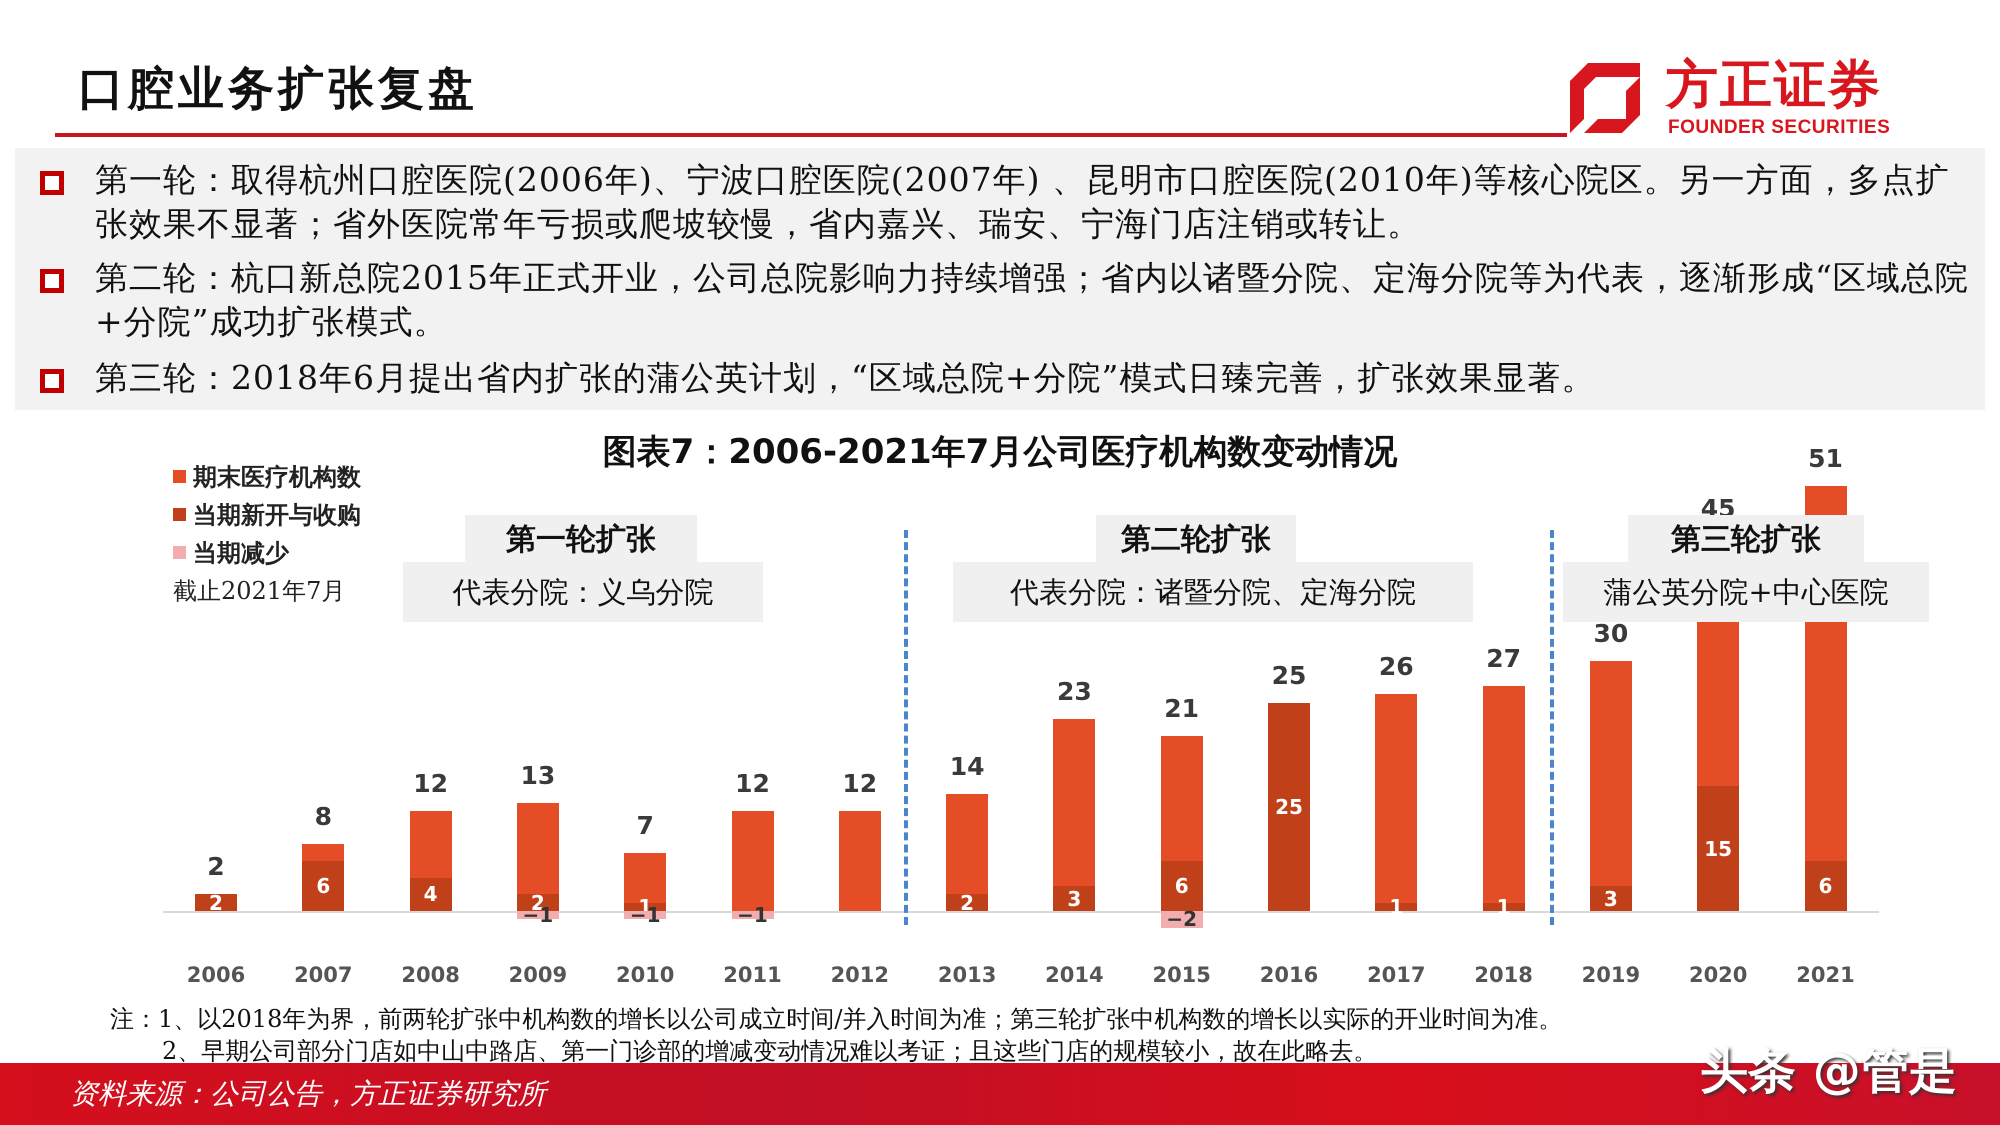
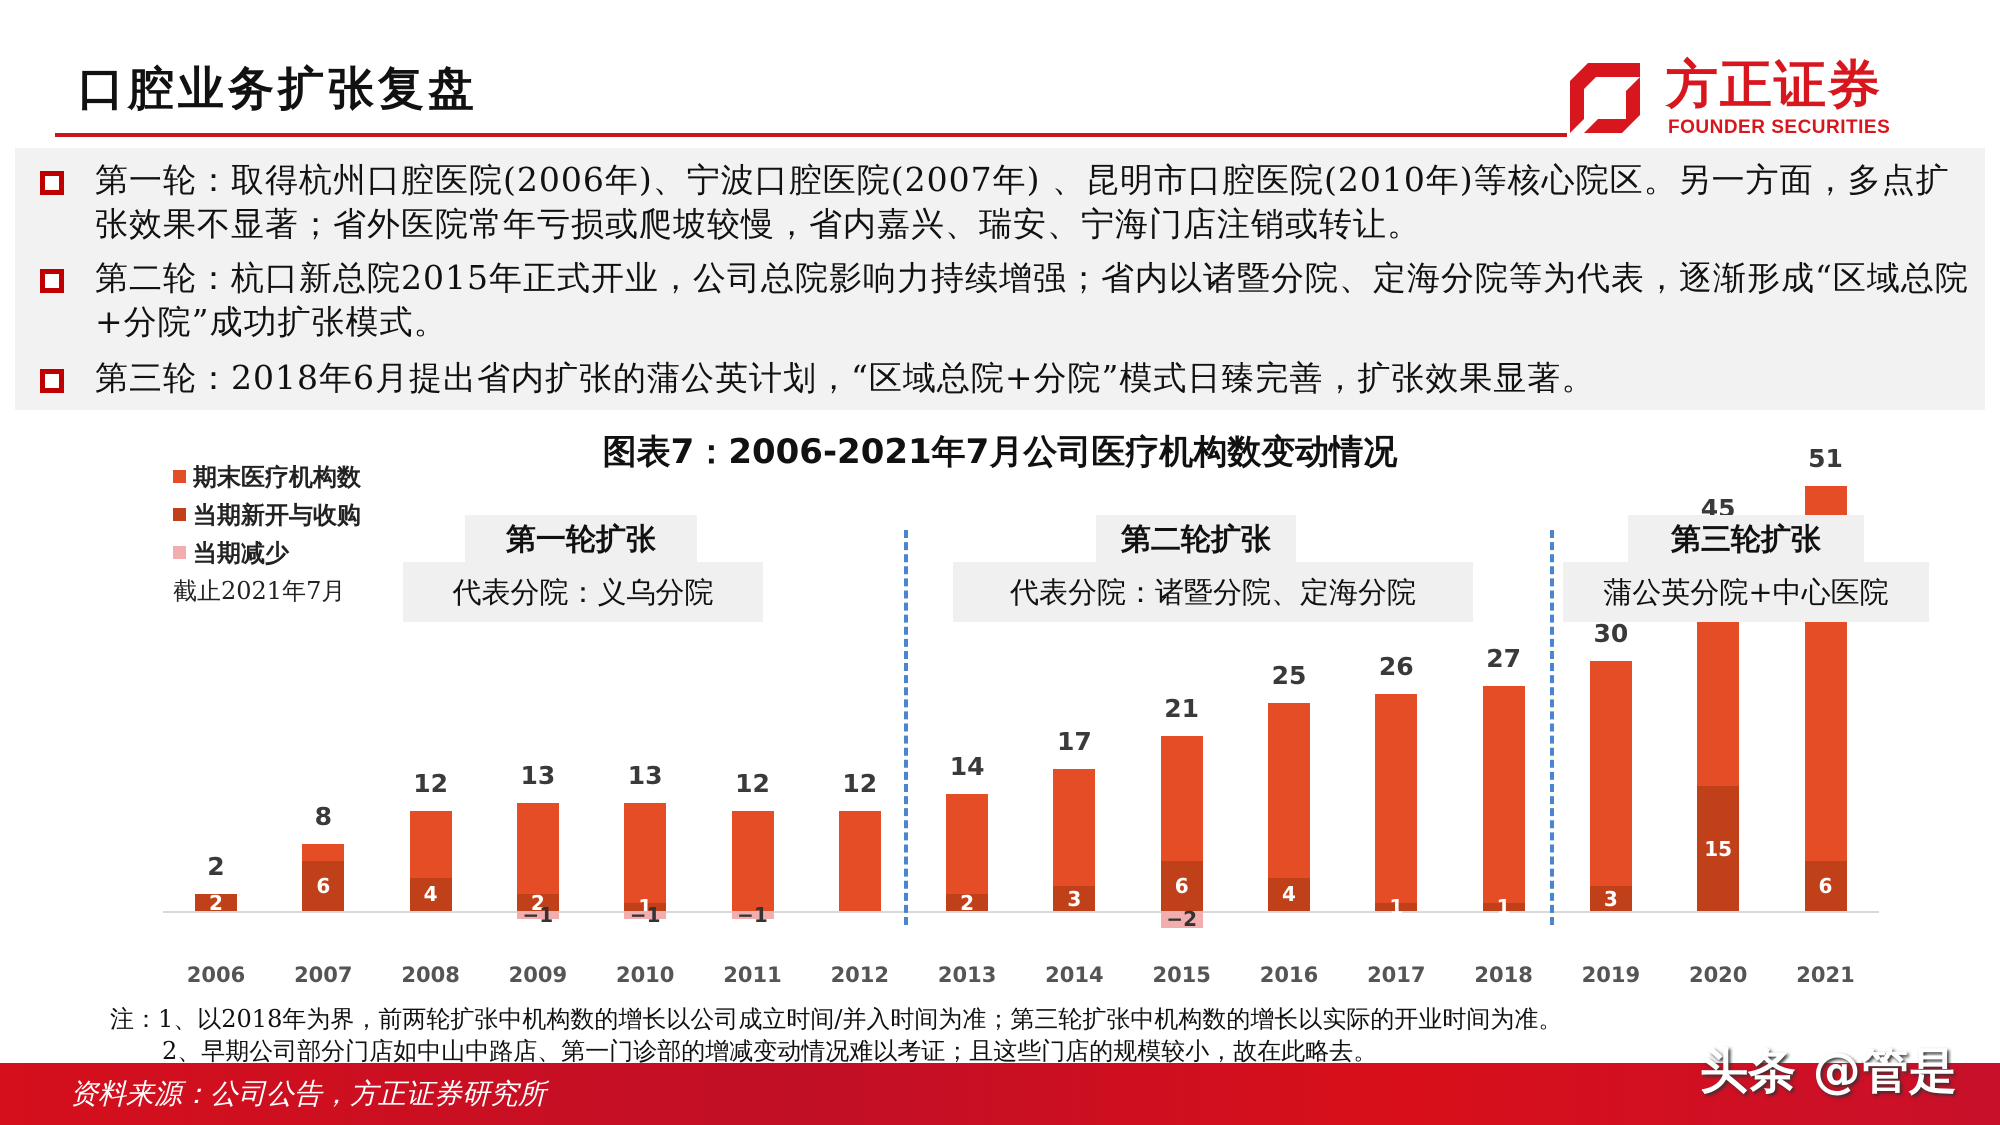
期末医疗机构数/2010: 7 -> 13
期末医疗机构数/2014: 23 -> 17
当期新开与收购/2016: 25 -> 4
